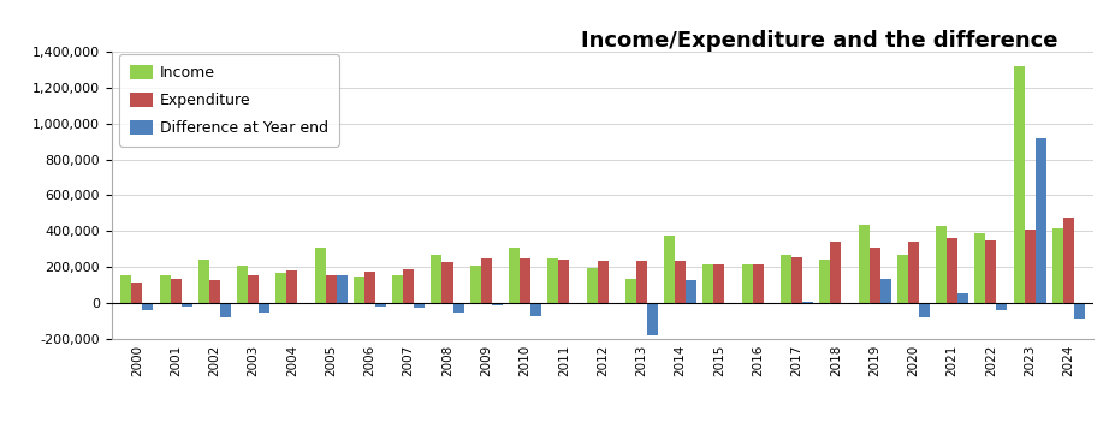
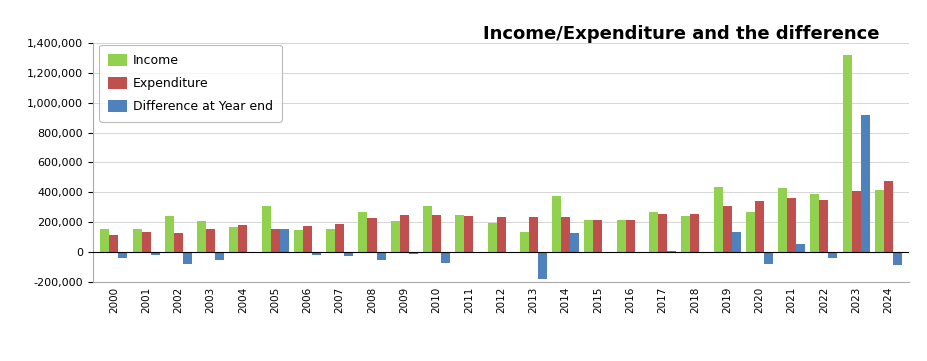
Expenditure/2018: 340,000 -> 260,000
